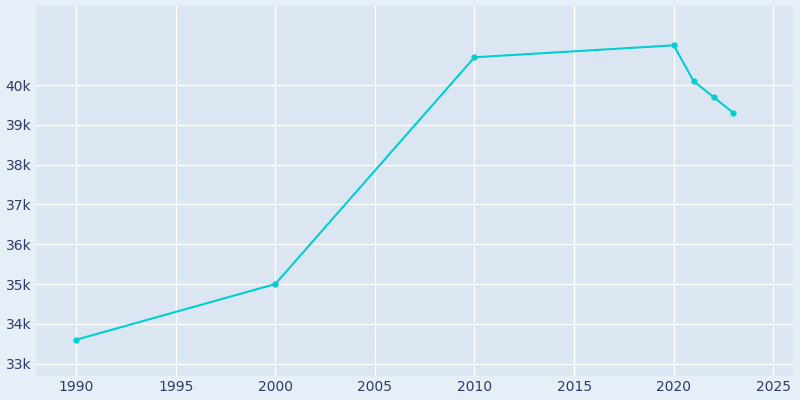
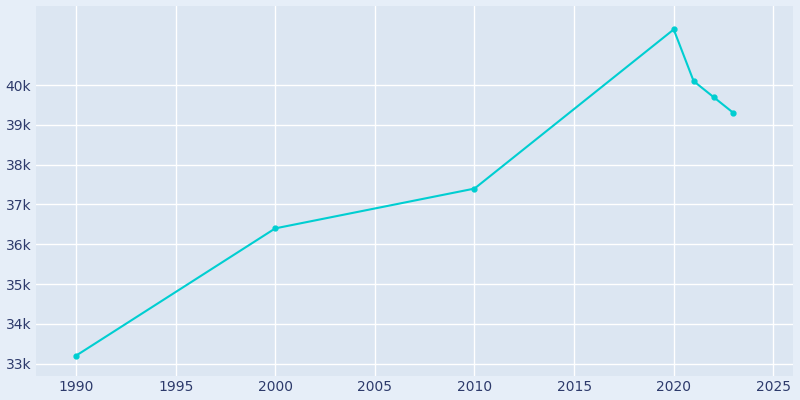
1990: 33.6k -> 33.2k
2000: 35.0k -> 36.4k
2010: 40.7k -> 37.4k
2020: 41.0k -> 41.4k
